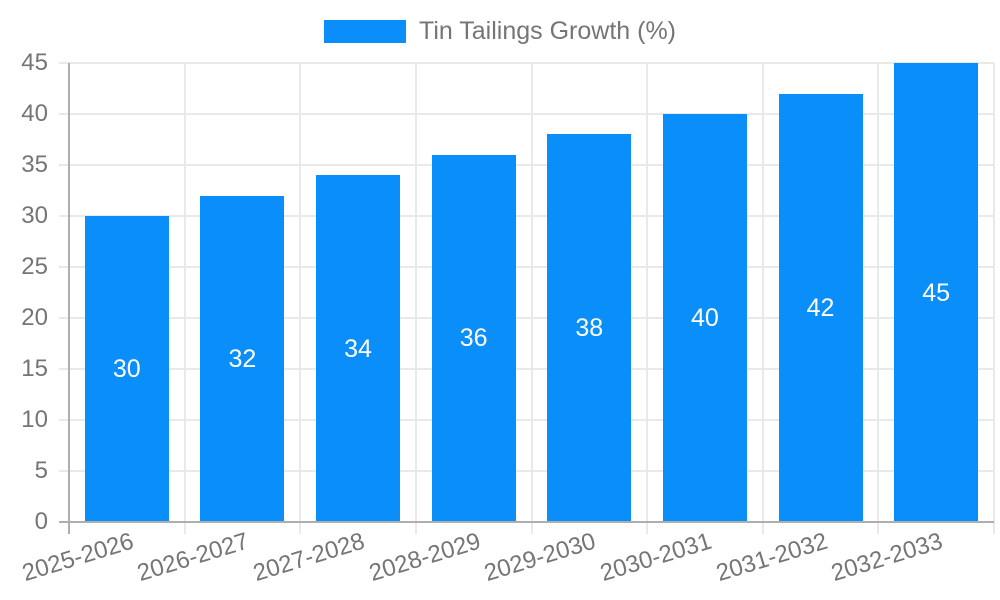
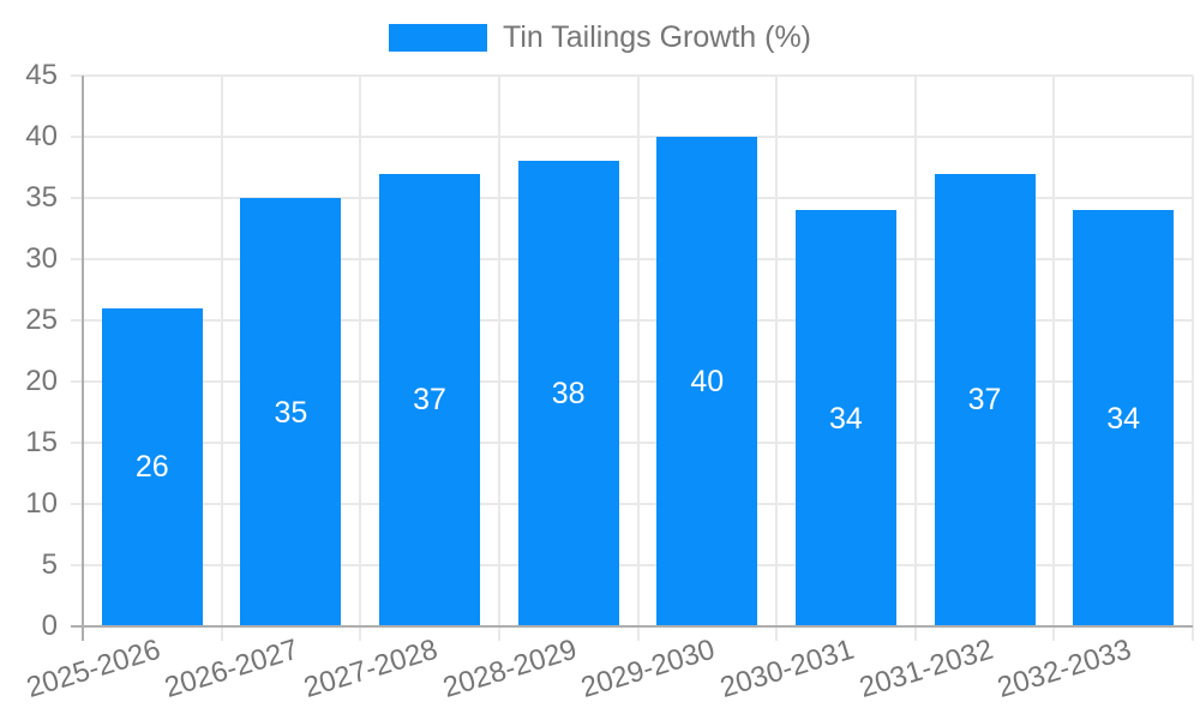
2025-2026: 30 -> 26
2026-2027: 32 -> 35
2027-2028: 34 -> 37
2028-2029: 36 -> 38
2029-2030: 38 -> 40
2030-2031: 40 -> 34
2031-2032: 42 -> 37
2032-2033: 45 -> 34
